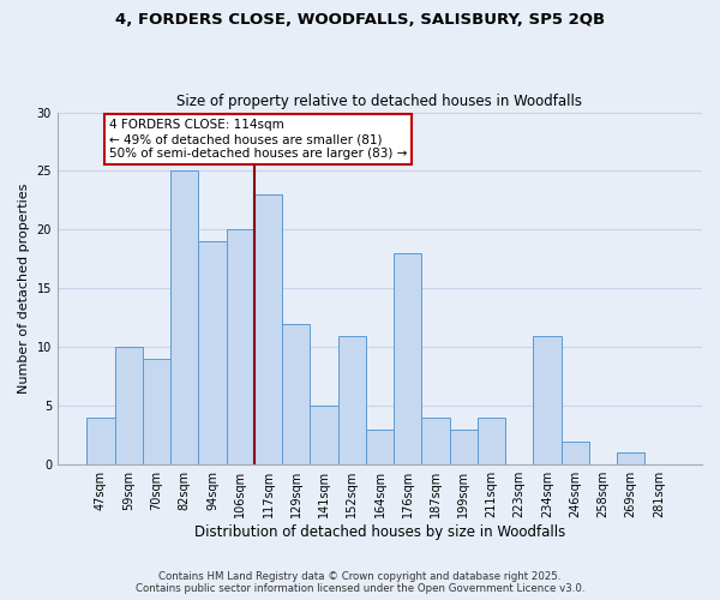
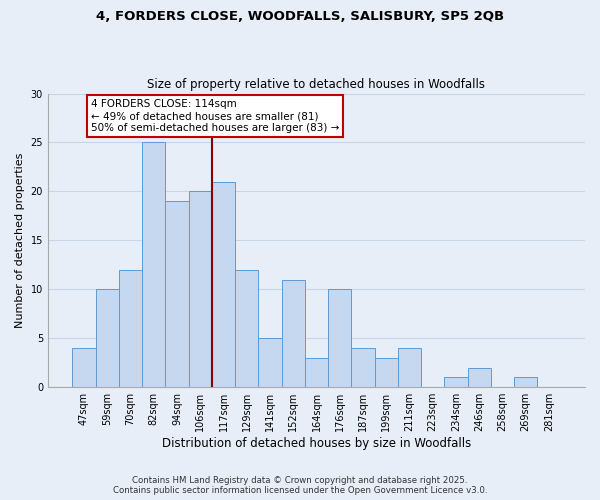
70sqm: 9 -> 12
117sqm: 23 -> 21
176sqm: 18 -> 10
234sqm: 11 -> 1
